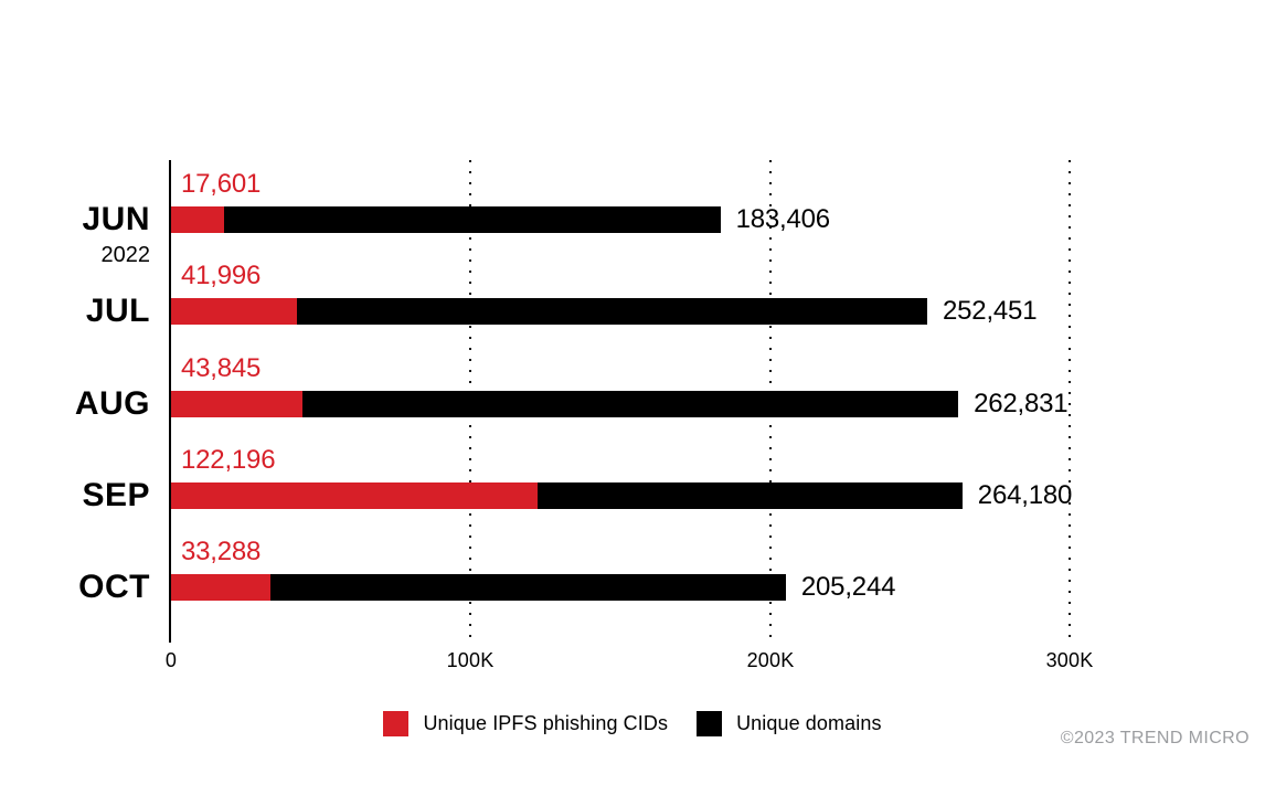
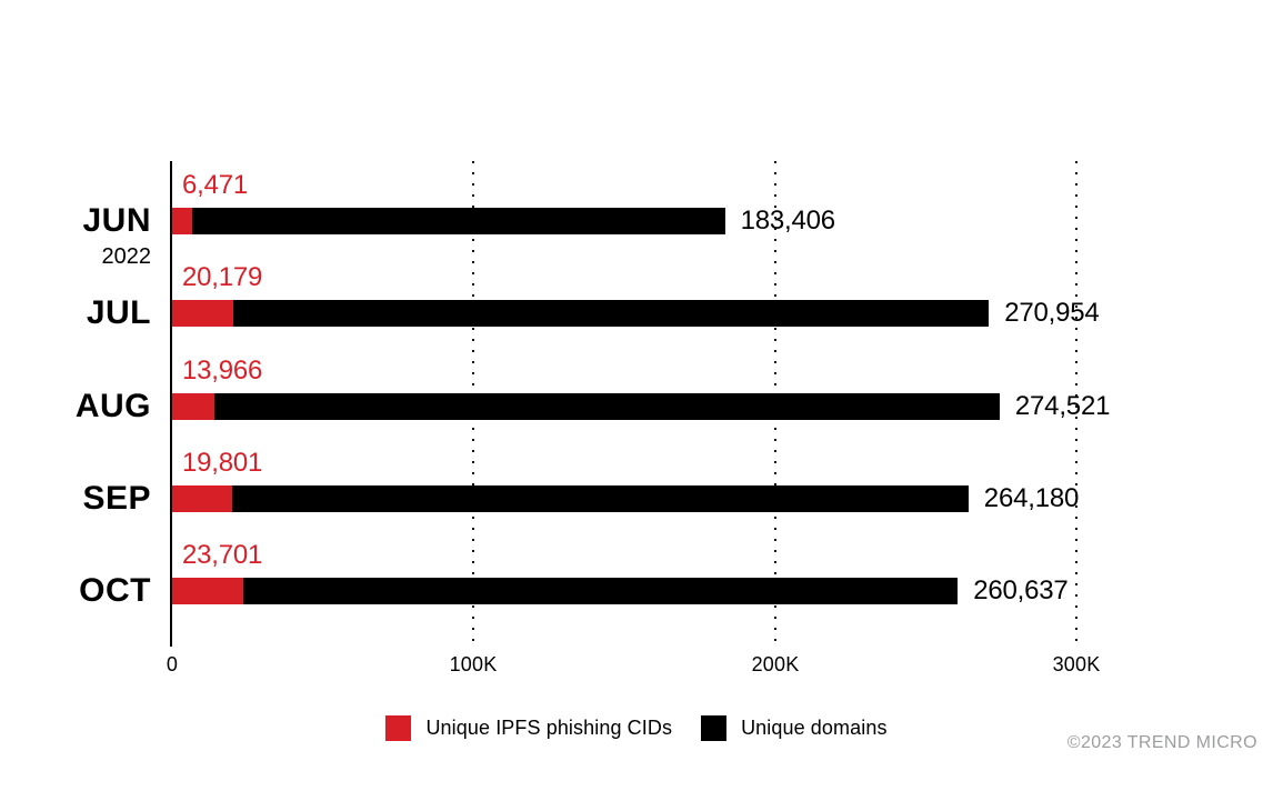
Unique IPFS phishing CIDs/JUN: 17,601 -> 6,471
Unique IPFS phishing CIDs/JUL: 41,996 -> 20,179
Unique domains/JUL: 252,451 -> 270,954
Unique IPFS phishing CIDs/AUG: 43,845 -> 13,966
Unique domains/AUG: 262,831 -> 274,521
Unique IPFS phishing CIDs/SEP: 122,196 -> 19,801
Unique IPFS phishing CIDs/OCT: 33,288 -> 23,701
Unique domains/OCT: 205,244 -> 260,637
